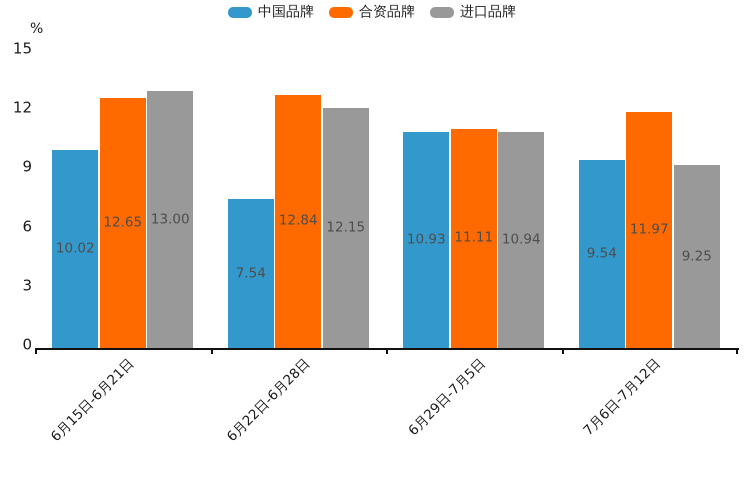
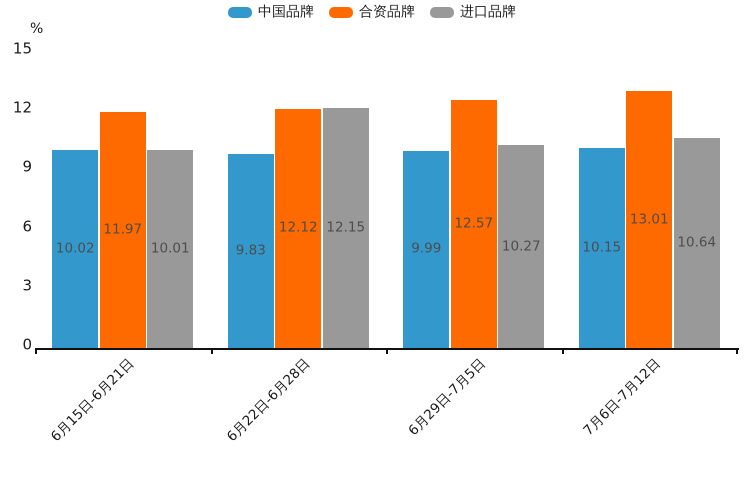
合资品牌/6月15日-6月21日: 12.65 -> 11.97
进口品牌/6月15日-6月21日: 13.00 -> 10.01
中国品牌/6月22日-6月28日: 7.54 -> 9.83
合资品牌/6月22日-6月28日: 12.84 -> 12.12
中国品牌/6月29日-7月5日: 10.93 -> 9.99
合资品牌/6月29日-7月5日: 11.11 -> 12.57
进口品牌/6月29日-7月5日: 10.94 -> 10.27
中国品牌/7月6日-7月12日: 9.54 -> 10.15
合资品牌/7月6日-7月12日: 11.97 -> 13.01
进口品牌/7月6日-7月12日: 9.25 -> 10.64
